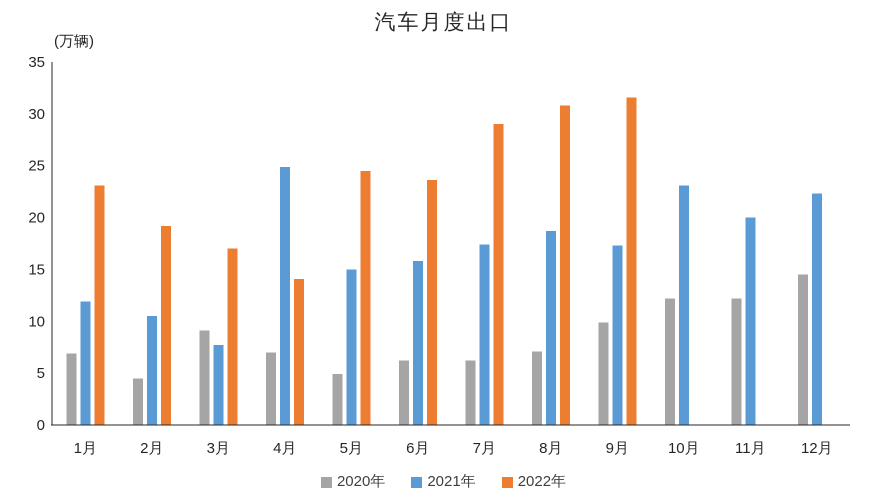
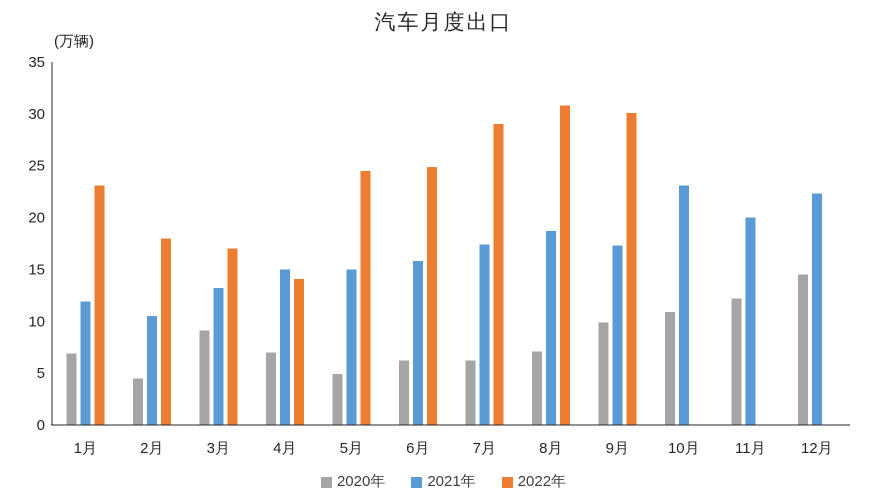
2022年/2月: 19.2 -> 18.0
2021年/3月: 7.7 -> 13.2
2021年/4月: 24.9 -> 15.0
2022年/6月: 23.6 -> 24.9
2022年/9月: 31.6 -> 30.1
2020年/10月: 12.2 -> 10.9
